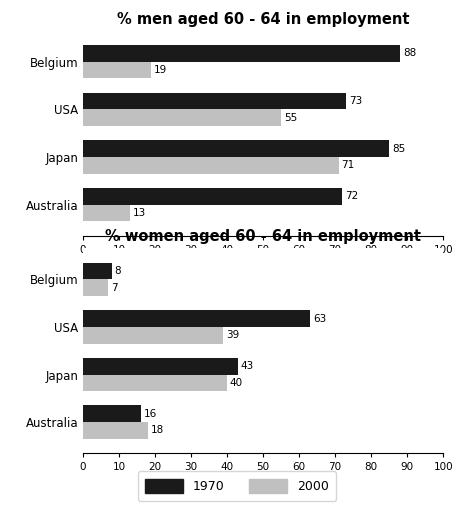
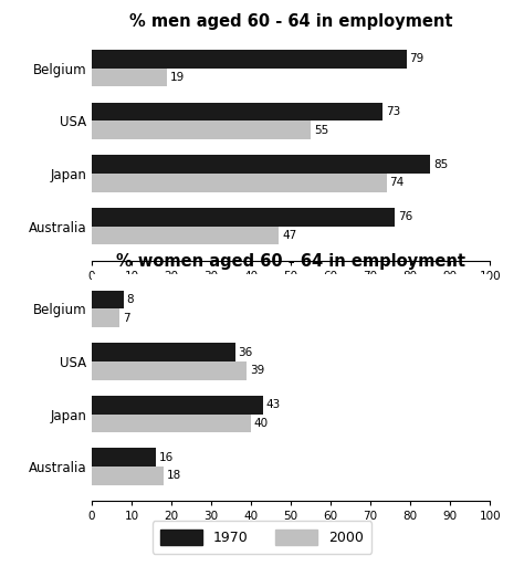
% men aged 60 - 64 in employment/1970/Belgium: 88 -> 79
% men aged 60 - 64 in employment/2000/Japan: 71 -> 74
% men aged 60 - 64 in employment/1970/Australia: 72 -> 76
% men aged 60 - 64 in employment/2000/Australia: 13 -> 47
% women aged 60 - 64 in employment/1970/USA: 63 -> 36
